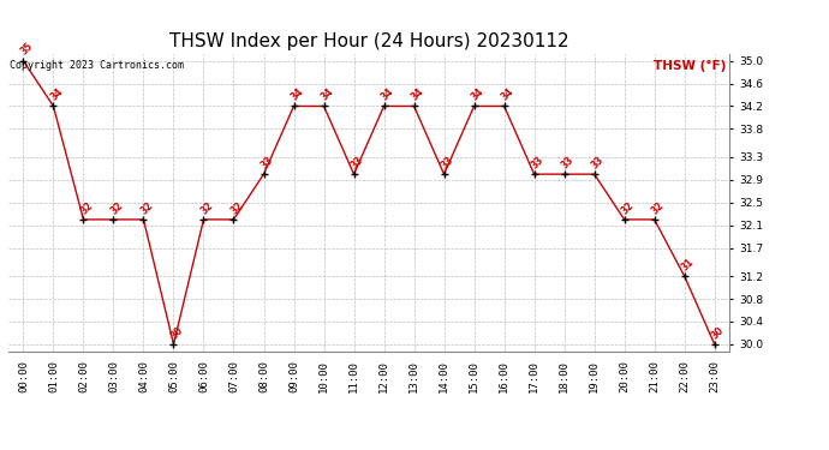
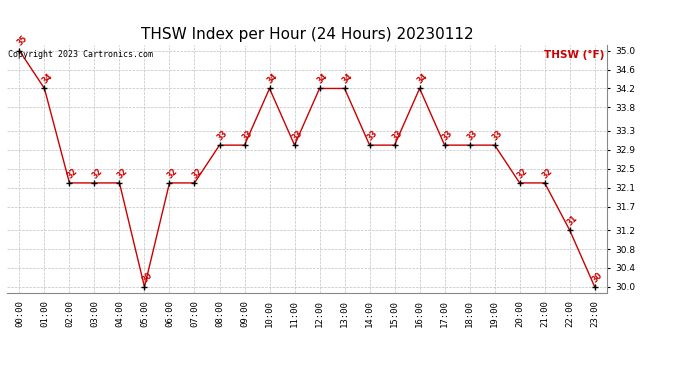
09:00: 34 -> 33
15:00: 34 -> 33
